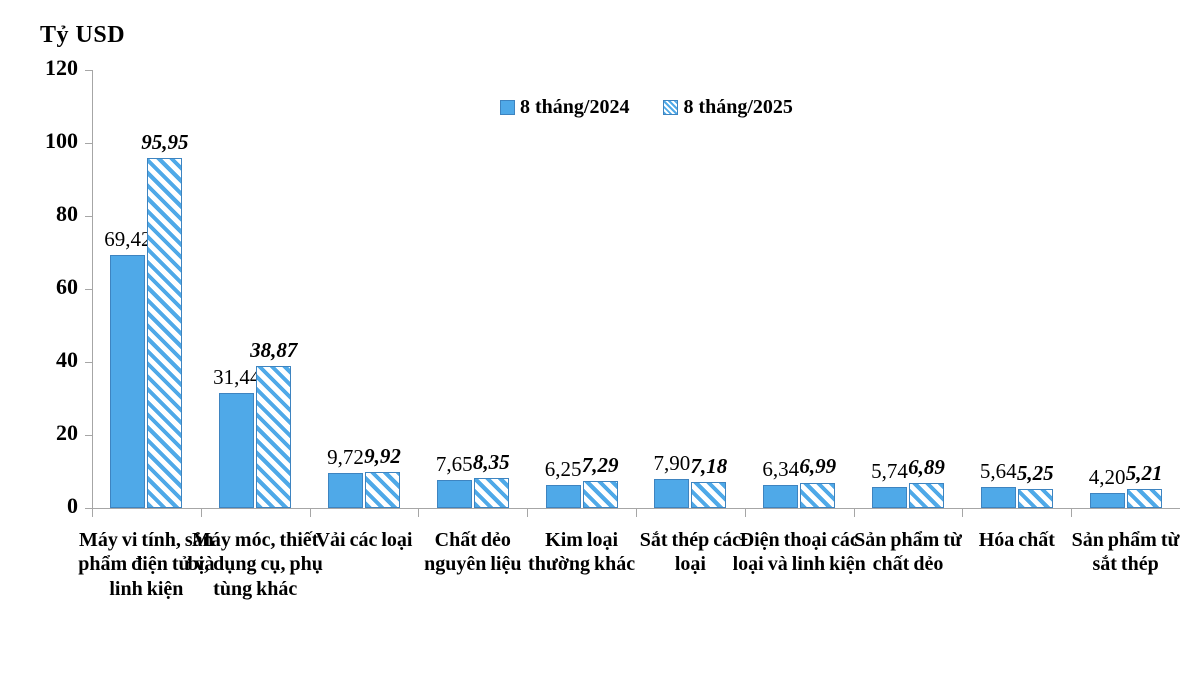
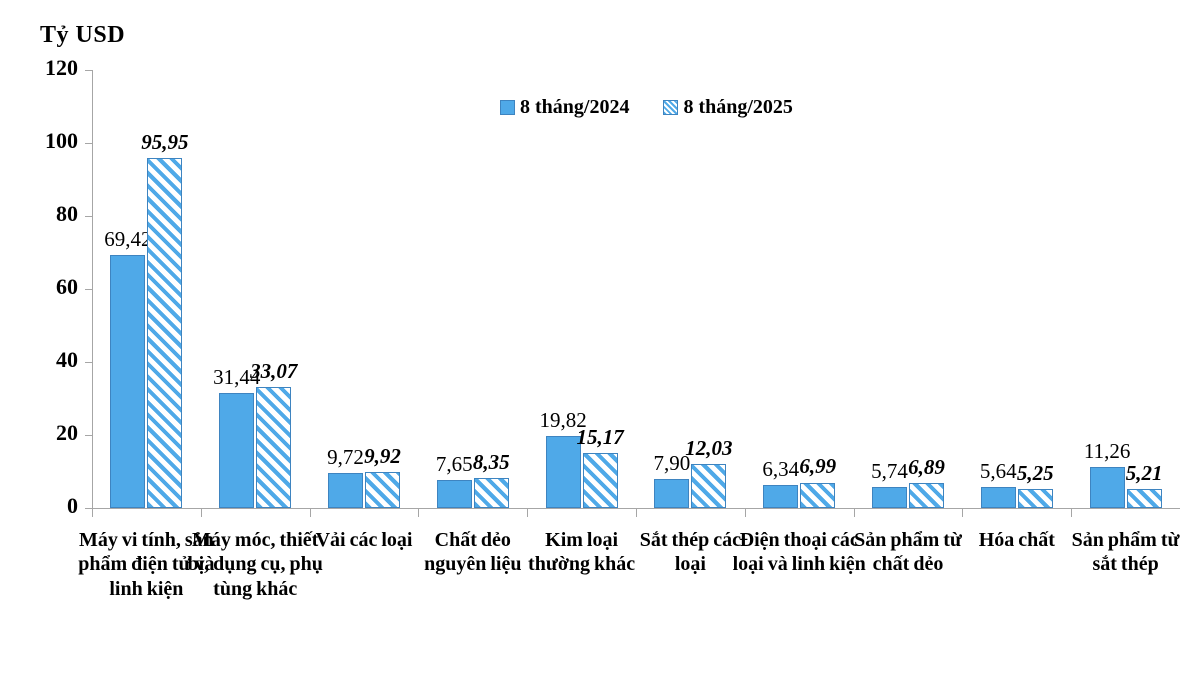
8 tháng/2025/Máy móc, thiết bị, dụng cụ, phụ tùng khác: 38,87 -> 33,07
8 tháng/2024/Kim loại thường khác: 6,25 -> 19,82
8 tháng/2025/Kim loại thường khác: 7,29 -> 15,17
8 tháng/2025/Sắt thép các loại: 7,18 -> 12,03
8 tháng/2024/Sản phẩm từ sắt thép: 4,20 -> 11,26
